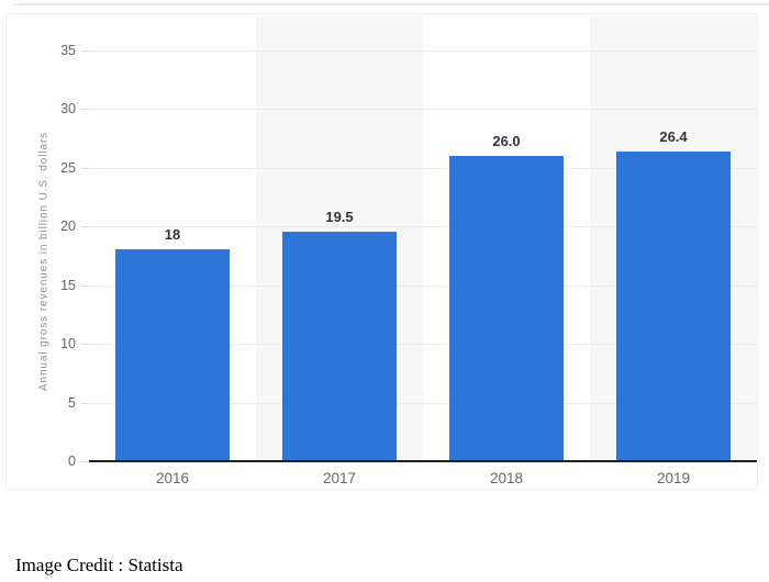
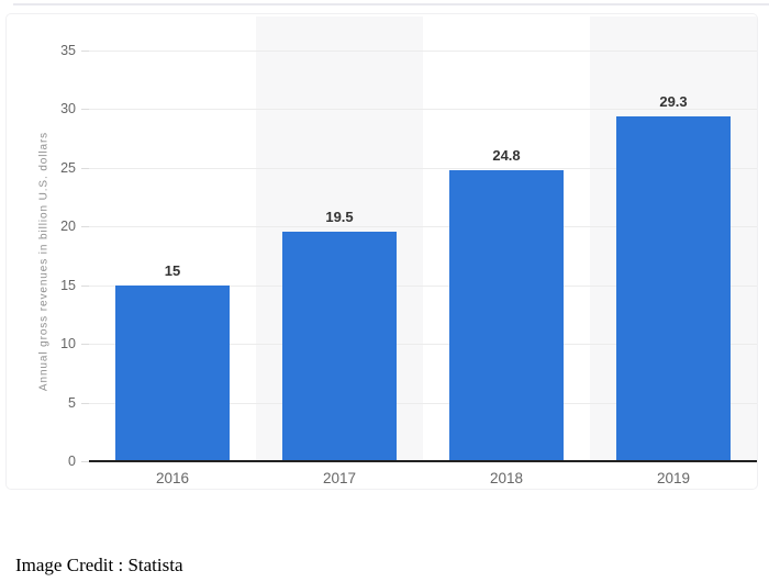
2016: 18 -> 15
2018: 26.0 -> 24.8
2019: 26.4 -> 29.3
